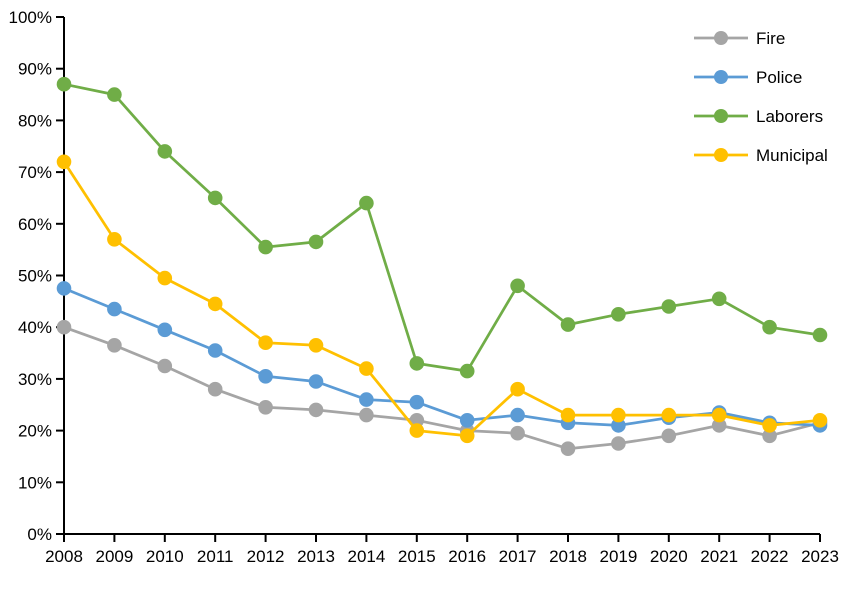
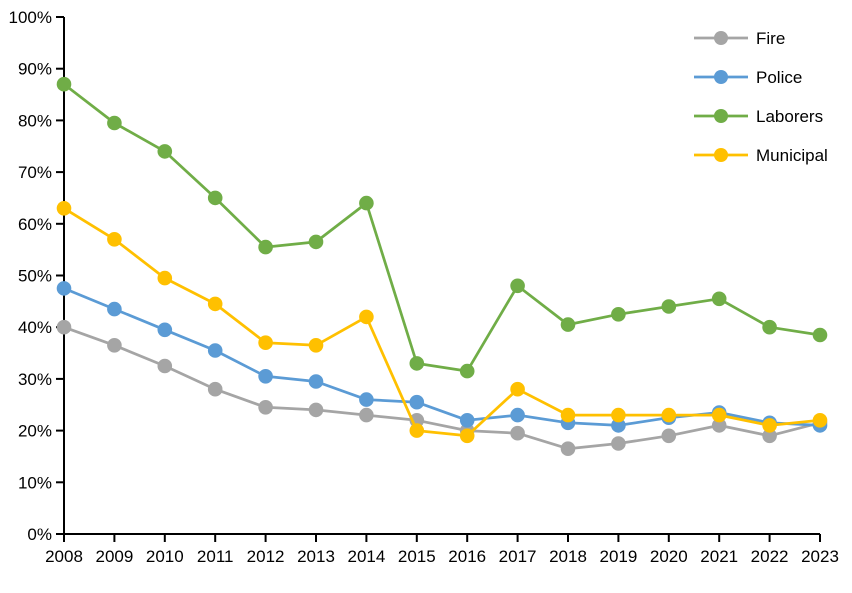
Municipal/2008: 72% -> 63%
Laborers/2009: 85% -> 80%
Municipal/2014: 32% -> 42%
